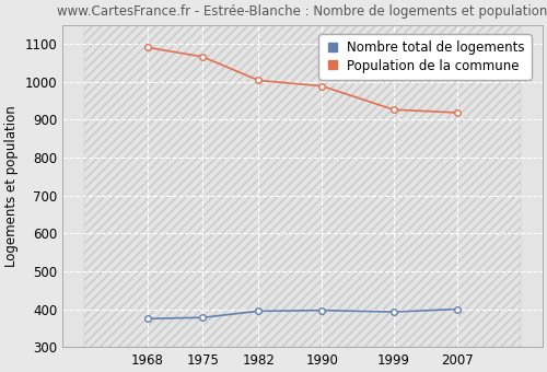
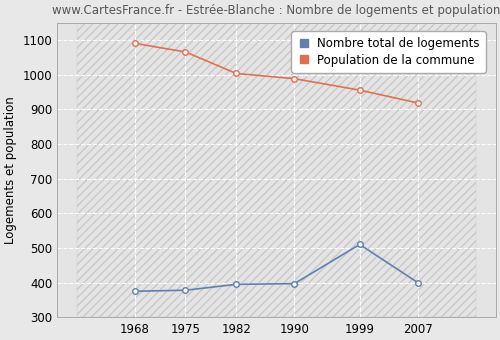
Nombre total de logements/1999: 393 -> 510
Population de la commune/1999: 926 -> 955
